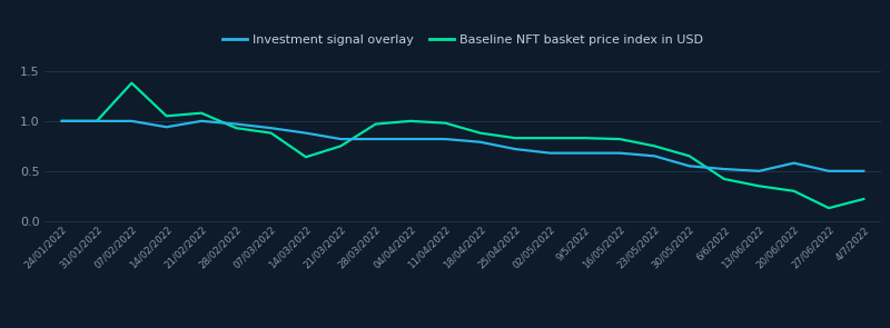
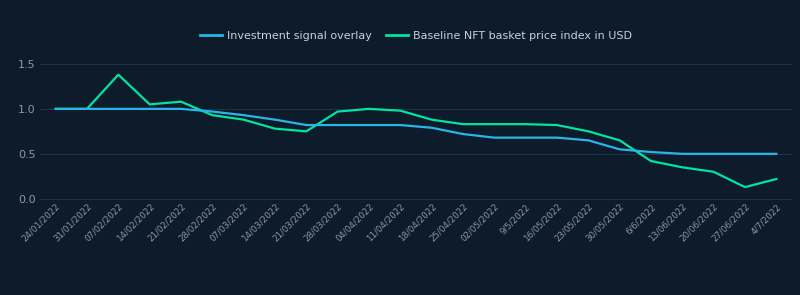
Investment signal overlay/14/02/2022: 0.94 -> 1.00
Baseline NFT basket price index in USD/14/03/2022: 0.64 -> 0.78
Investment signal overlay/20/06/2022: 0.58 -> 0.50
